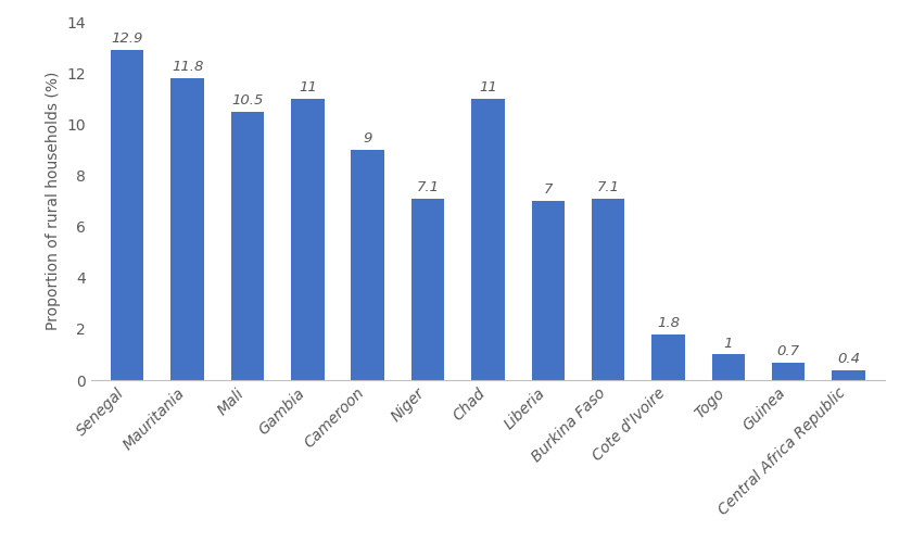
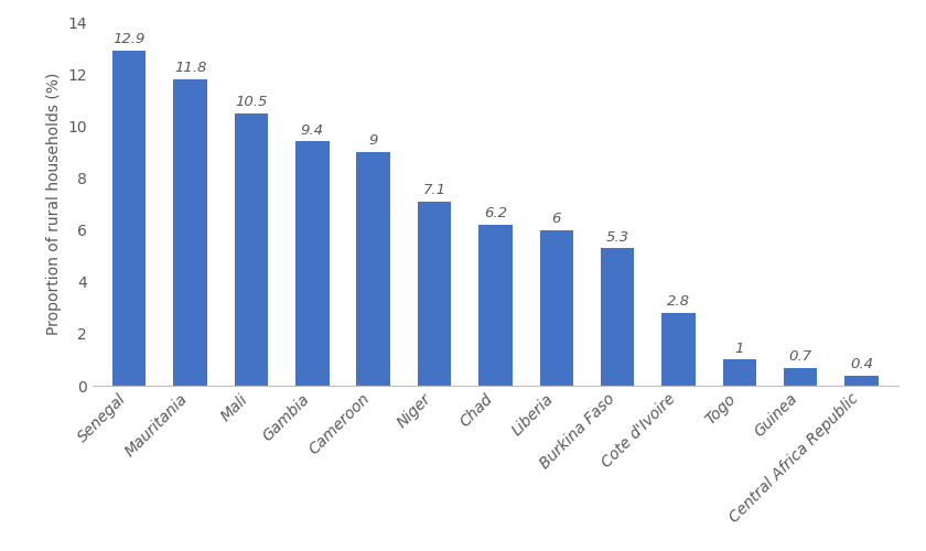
Gambia: 11 -> 9.4
Chad: 11 -> 6.2
Liberia: 7 -> 6
Burkina Faso: 7.1 -> 5.3
Cote d'Ivoire: 1.8 -> 2.8
